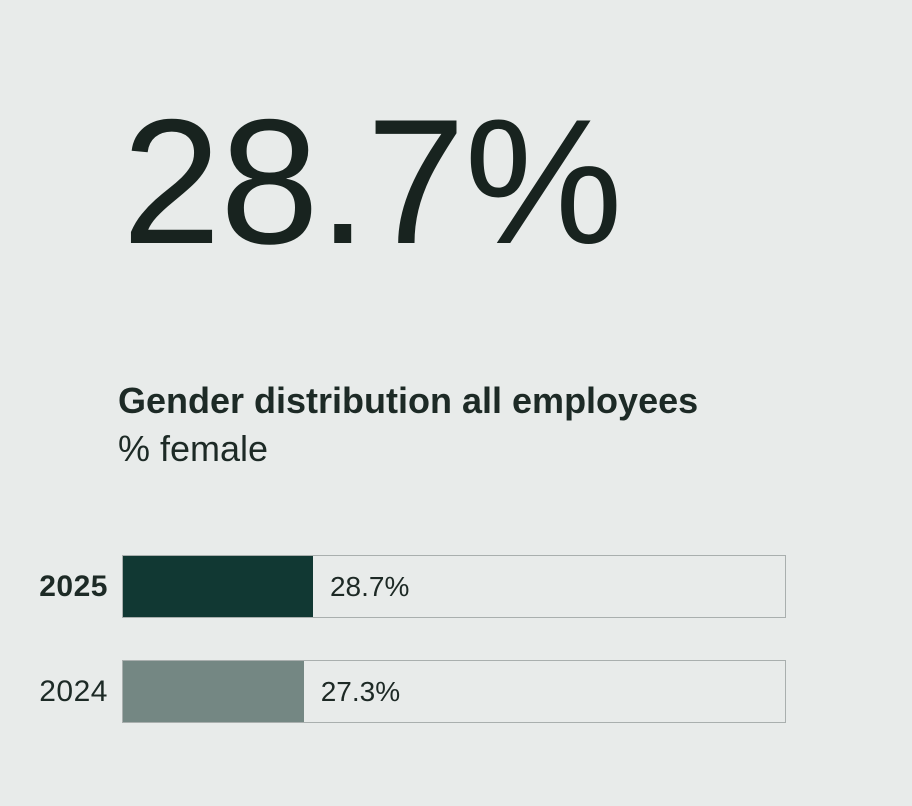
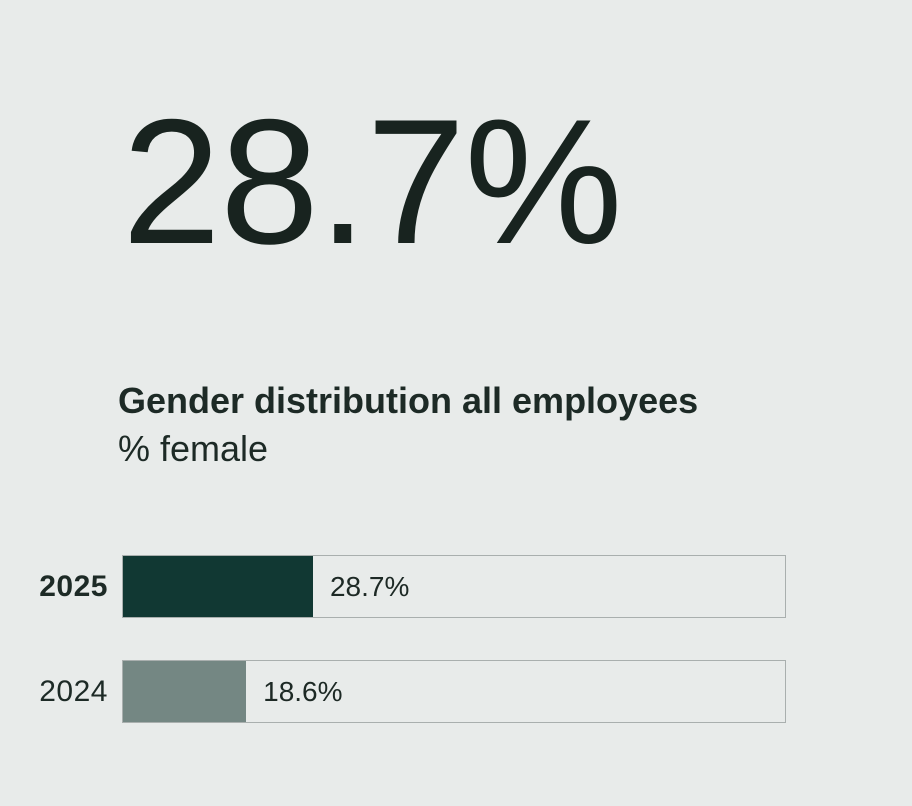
2024: 27.3% -> 18.6%
